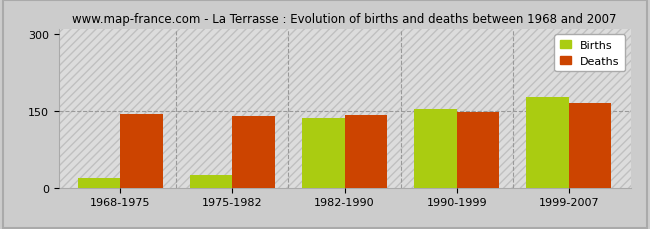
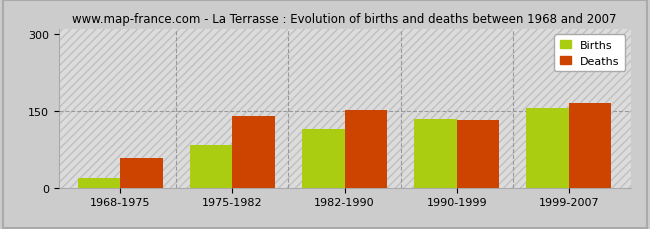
Deaths/1968-1975: 143 -> 58
Births/1975-1982: 25 -> 84
Births/1982-1990: 136 -> 114
Deaths/1982-1990: 142 -> 152
Births/1990-1999: 153 -> 134
Deaths/1990-1999: 147 -> 132
Births/1999-2007: 176 -> 156
